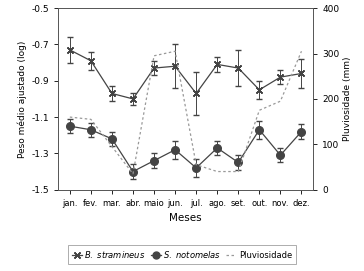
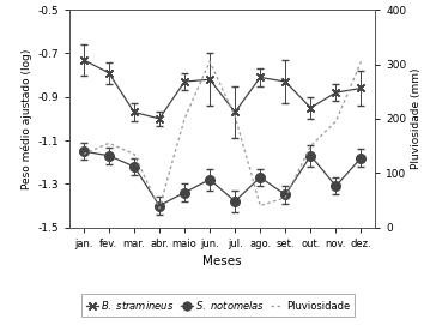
Pluviosidade/jan.: 160 -> 135
Pluviosidade/mar.: 95 -> 135
Pluviosidade/maio: 295 -> 200
Pluviosidade/jul.: 55 -> 205
Pluviosidade/set.: 40 -> 55
Pluviosidade/out.: 175 -> 150
